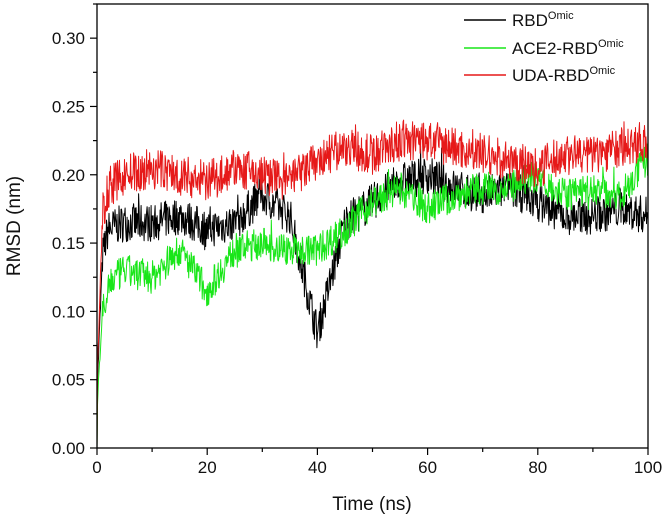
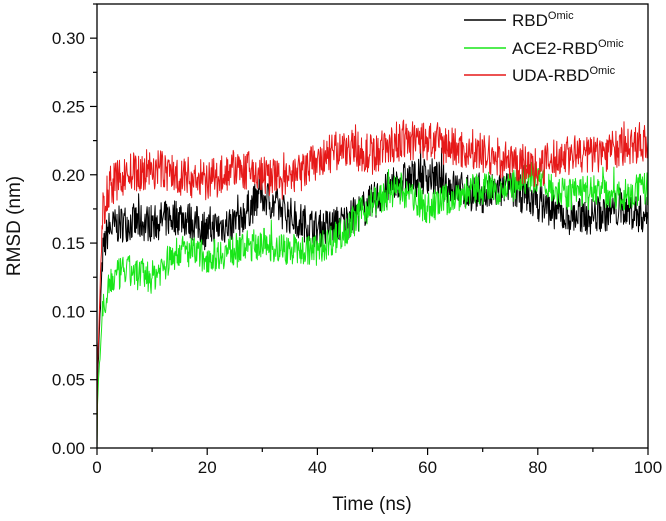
ACE2-RBD/20: 0.115 -> 0.140
RBD/40: 0.084 -> 0.160
ACE2-RBD/100: 0.212 -> 0.190
